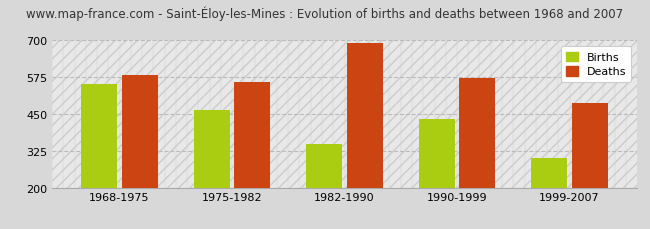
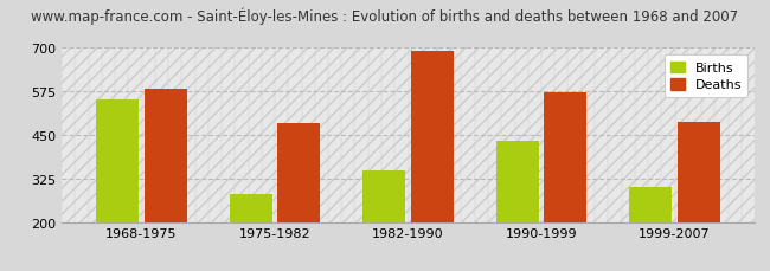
Births/1975-1982: 462 -> 280
Deaths/1975-1982: 560 -> 485
